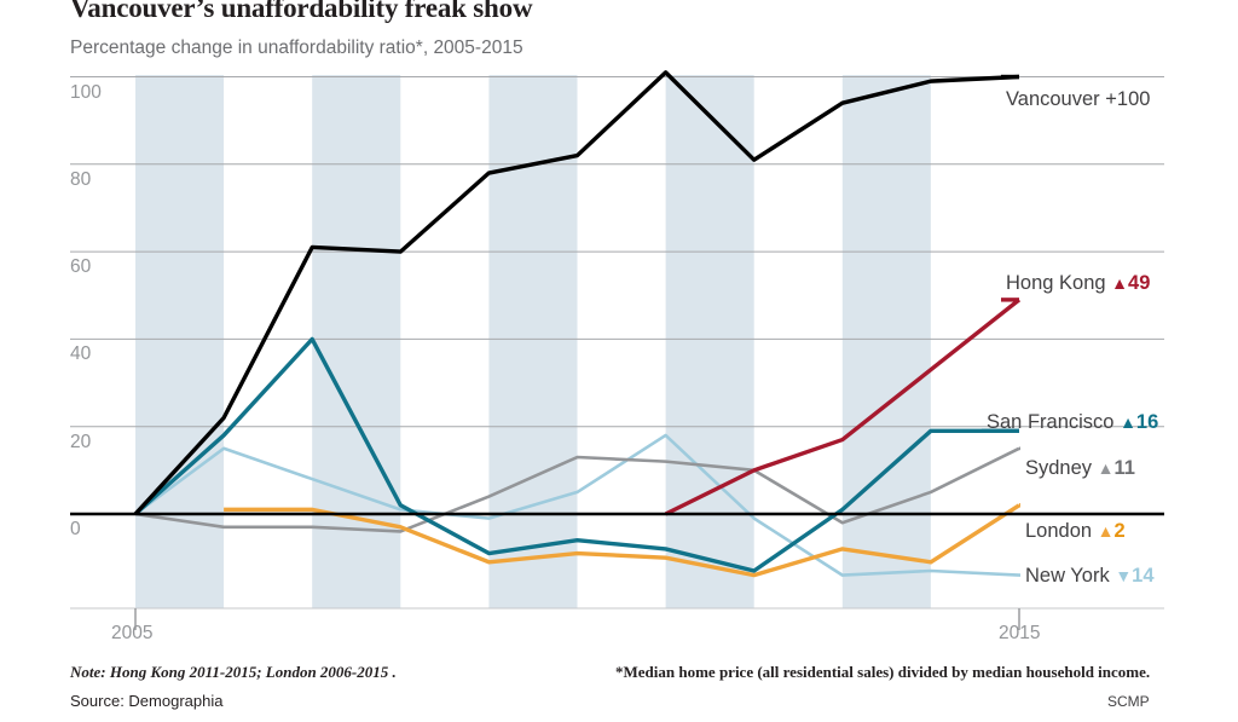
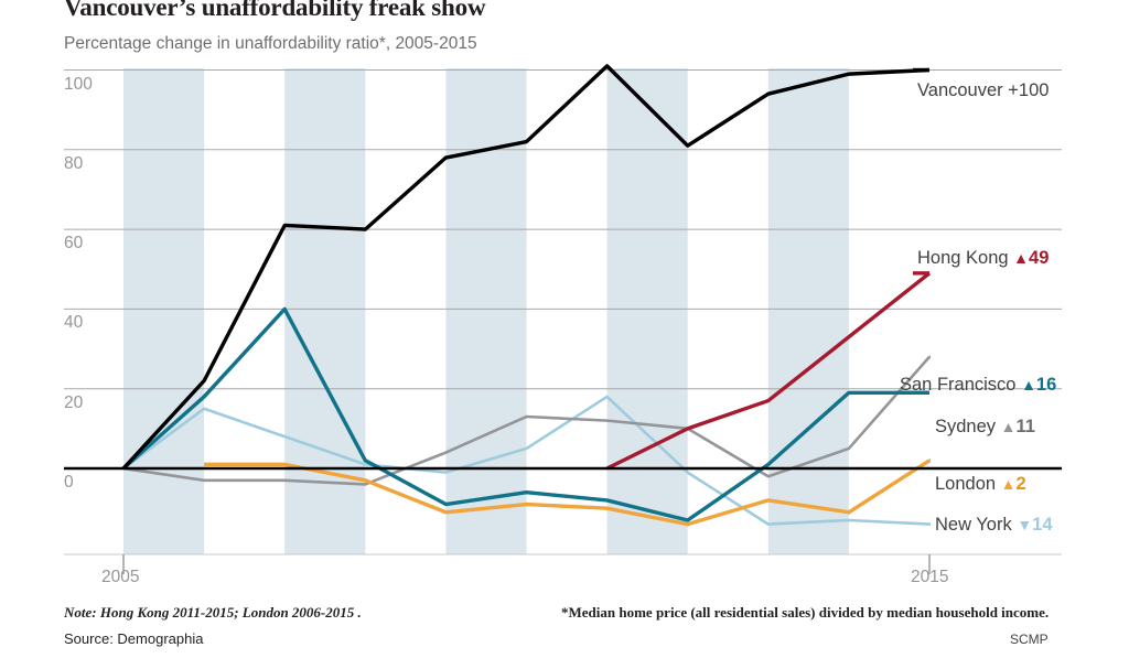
Sydney/2015: 15 -> 28
